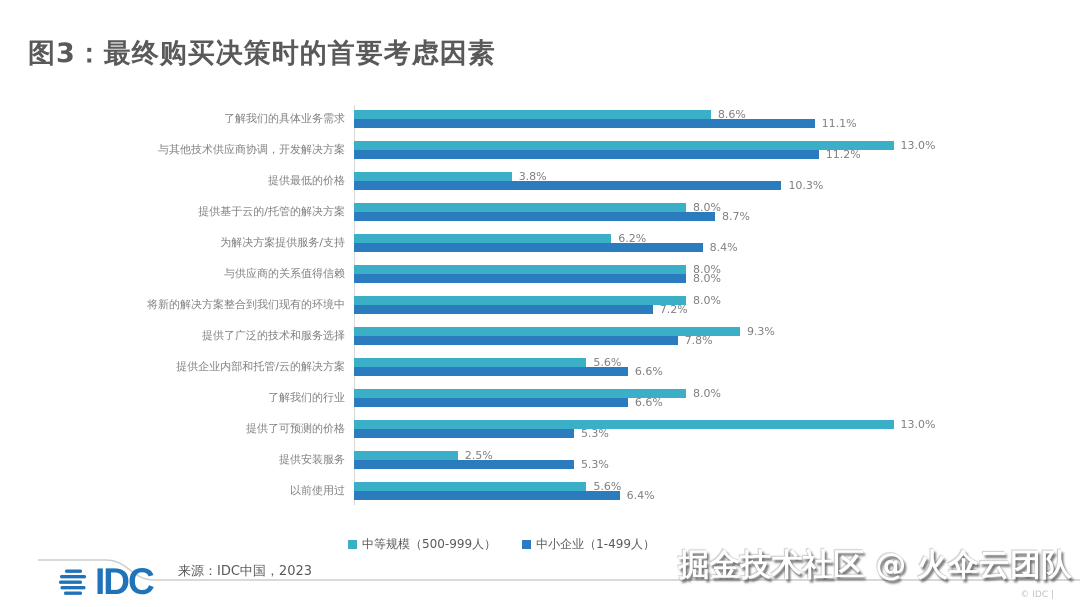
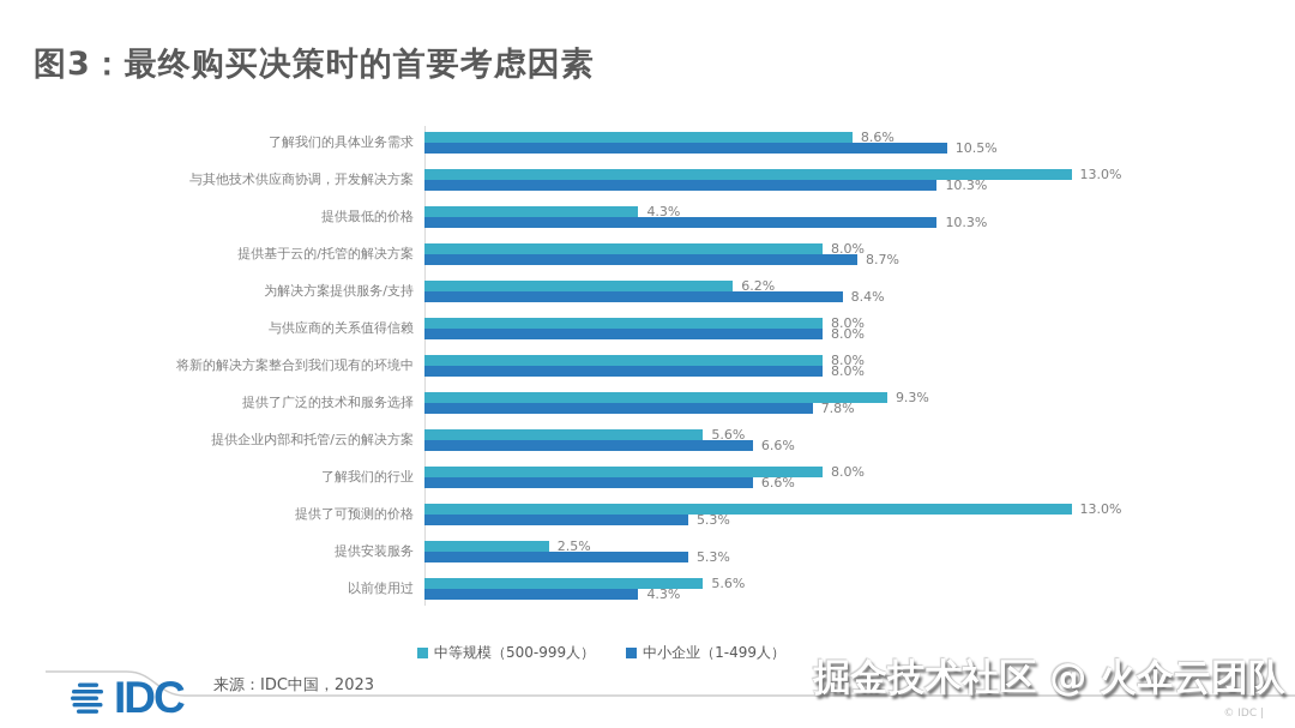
中小企业（1-499人）/了解我们的具体业务需求: 11.1% -> 10.5%
中小企业（1-499人）/与其他技术供应商协调，开发解决方案: 11.2% -> 10.3%
中等规模（500-999人）/提供最低的价格: 3.8% -> 4.3%
中小企业（1-499人）/将新的解决方案整合到我们现有的环境中: 7.2% -> 8.0%
中小企业（1-499人）/以前使用过: 6.4% -> 4.3%
